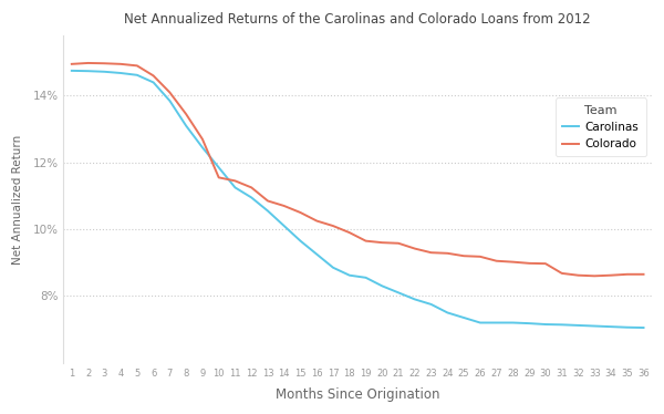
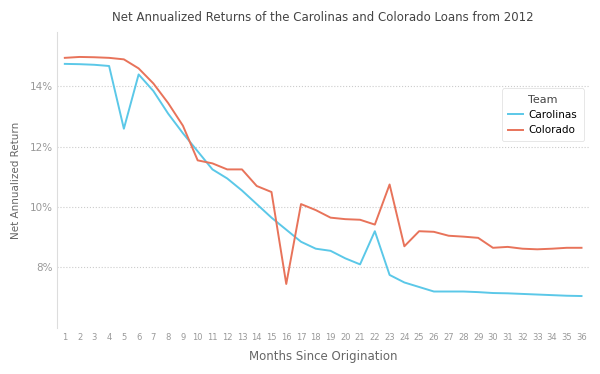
Carolinas/5: 14.62% -> 12.60%
Colorado/13: 10.85% -> 11.25%
Colorado/16: 10.25% -> 7.45%
Carolinas/22: 7.90% -> 9.20%
Colorado/23: 9.30% -> 10.75%
Colorado/24: 9.28% -> 8.70%
Colorado/30: 8.97% -> 8.65%
